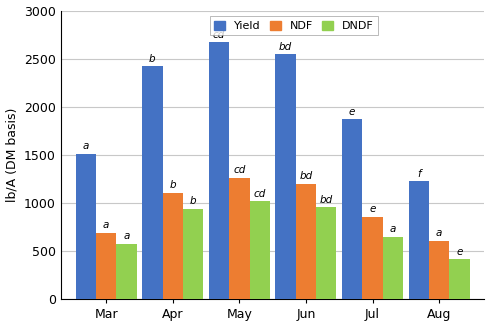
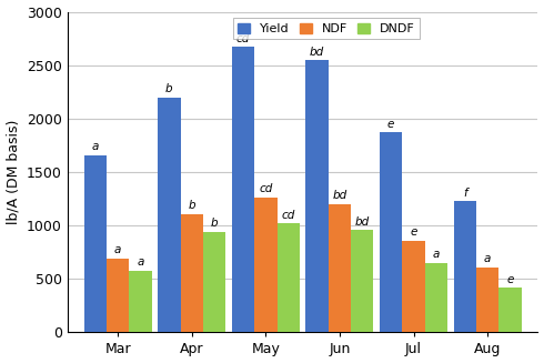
Yield/Mar: 1510 -> 1660
Yield/Apr: 2420 -> 2200
